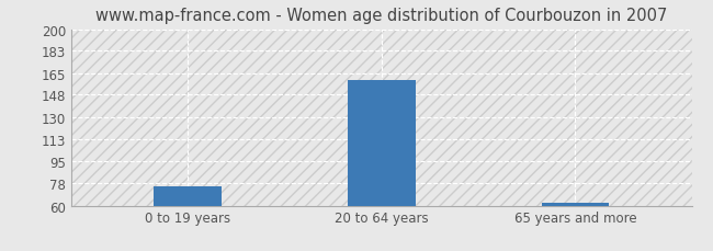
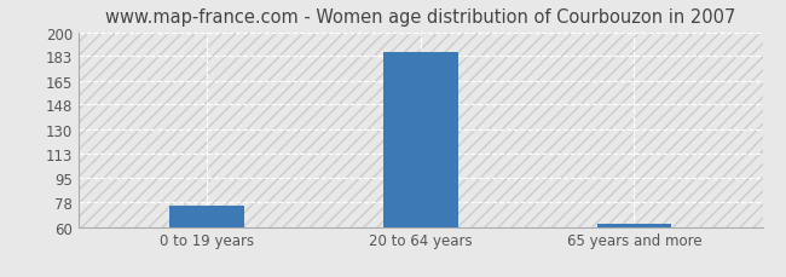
20 to 64 years: 160 -> 186
